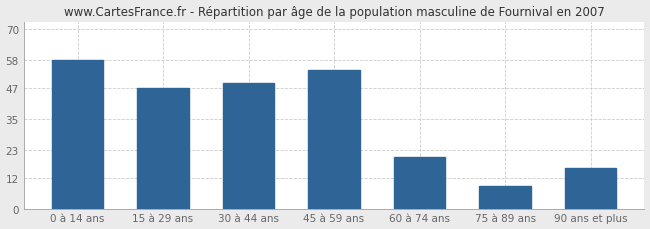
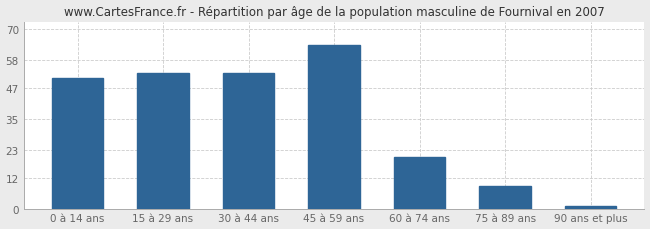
0 à 14 ans: 58 -> 51
15 à 29 ans: 47 -> 53
30 à 44 ans: 49 -> 53
45 à 59 ans: 54 -> 64
90 ans et plus: 16 -> 1
